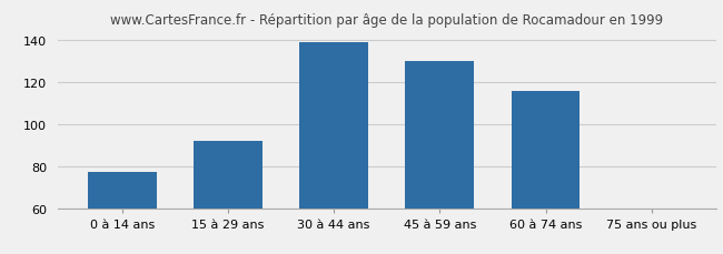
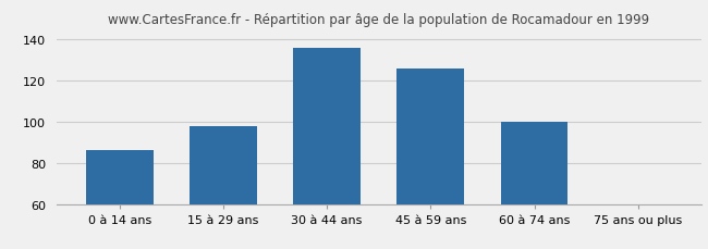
0 à 14 ans: 77 -> 86
15 à 29 ans: 92 -> 98
30 à 44 ans: 139 -> 136
45 à 59 ans: 130 -> 126
60 à 74 ans: 116 -> 100
